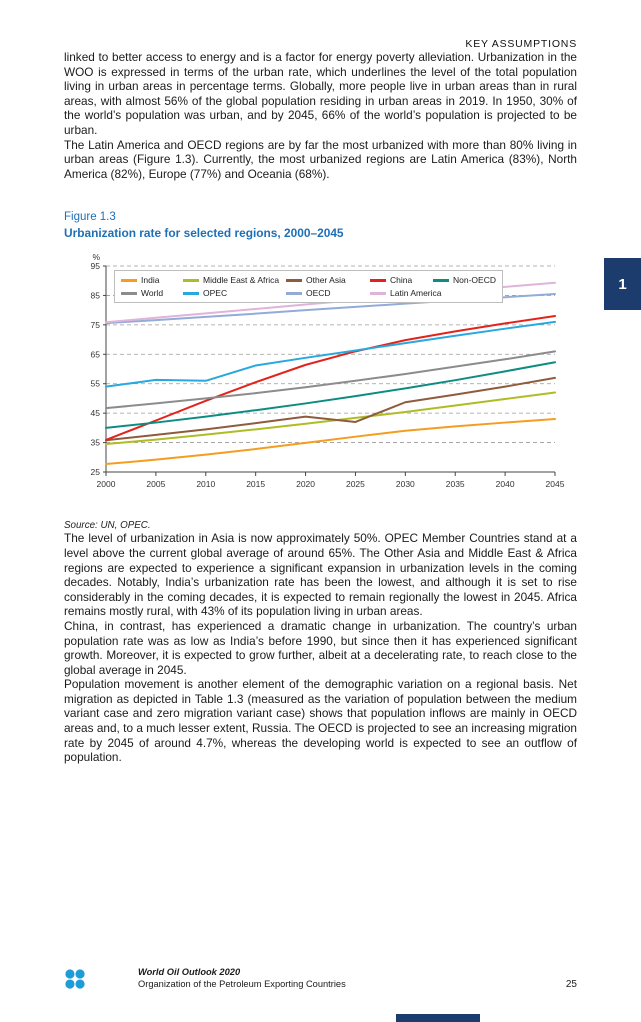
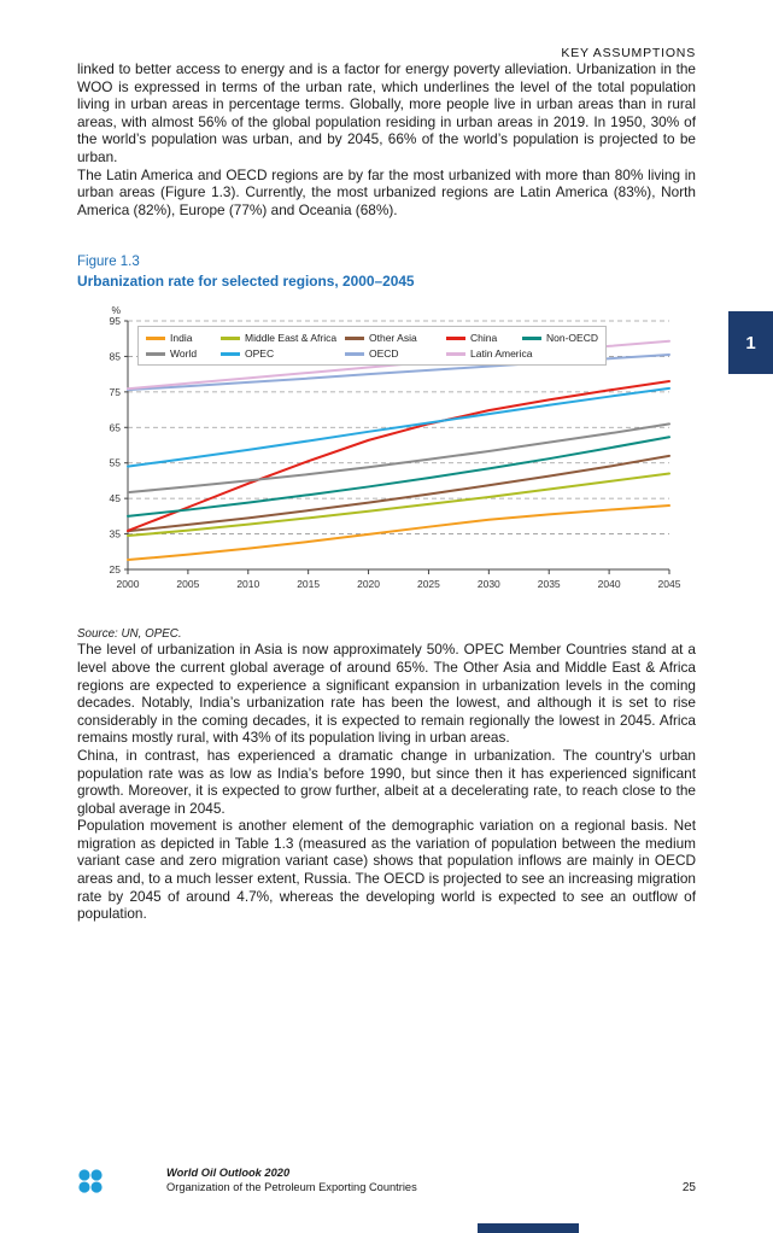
OPEC/2010: 56 -> 59
Other Asia/2025: 42 -> 46
